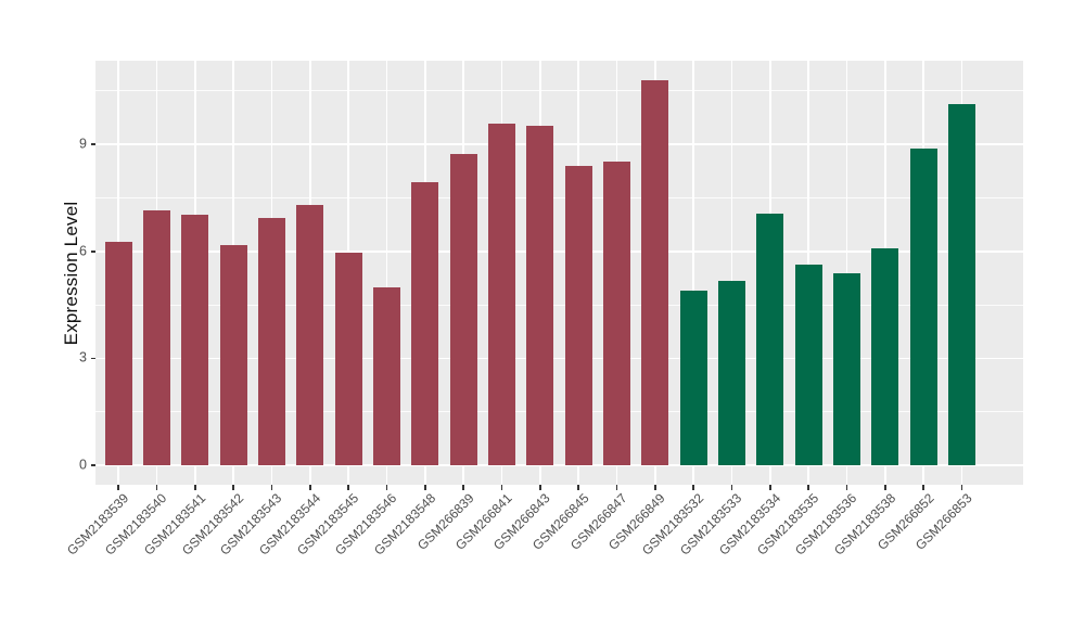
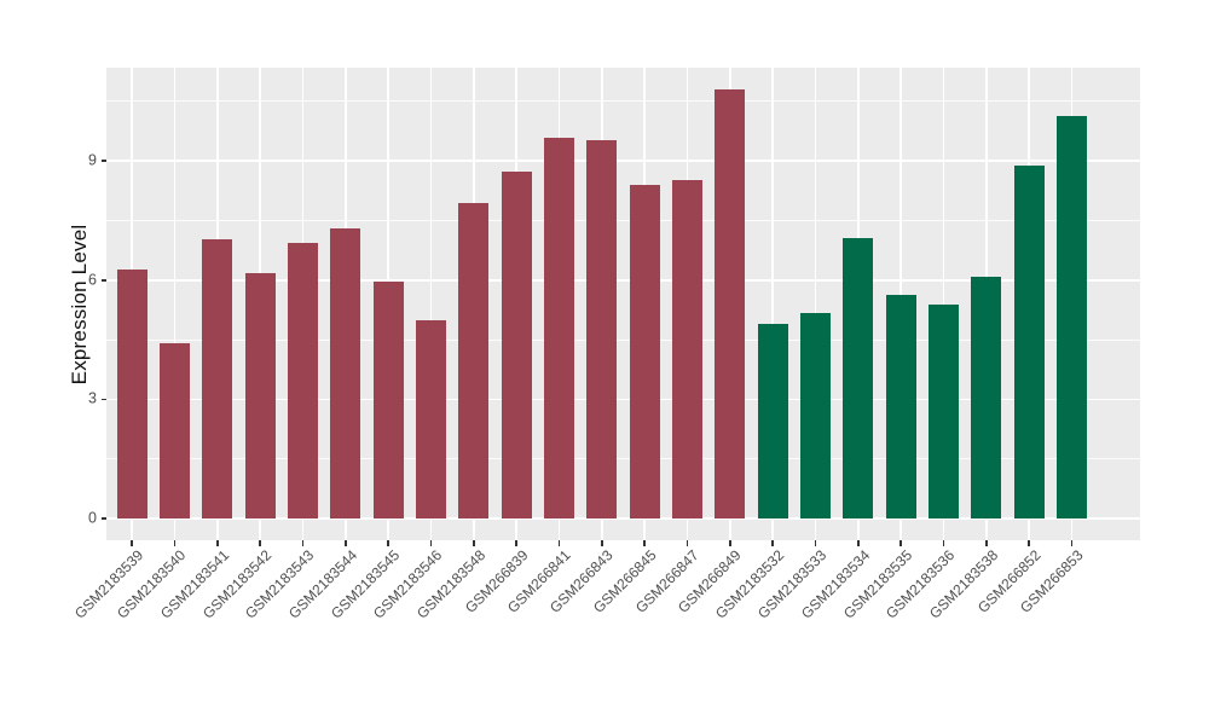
GSM2183540: 7.2 -> 4.4
